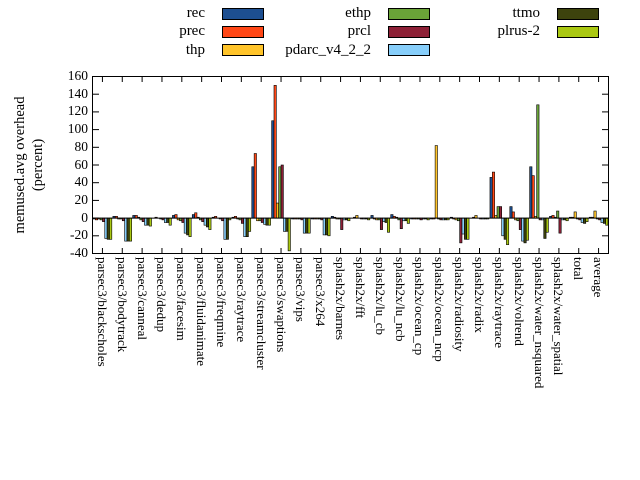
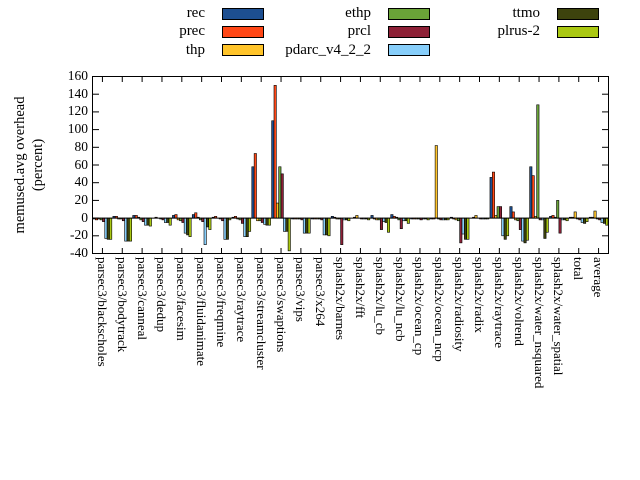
pdarc_v4_2_2/parsec3/fluidanimate: -10 -> -30
prcl/parsec3/swaptions: 60 -> 50
prcl/splash2x/barnes: -10 -> -30
plrus-2/splash2x/raytrace: -30 -> -20
ethp/splash2x/water_spatial: 10 -> 20
